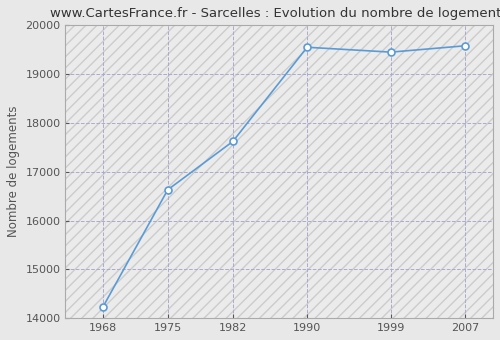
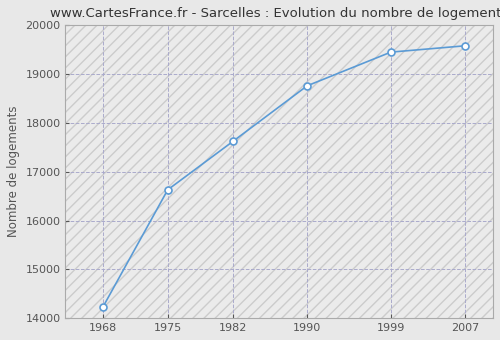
1990: 19550 -> 18760
